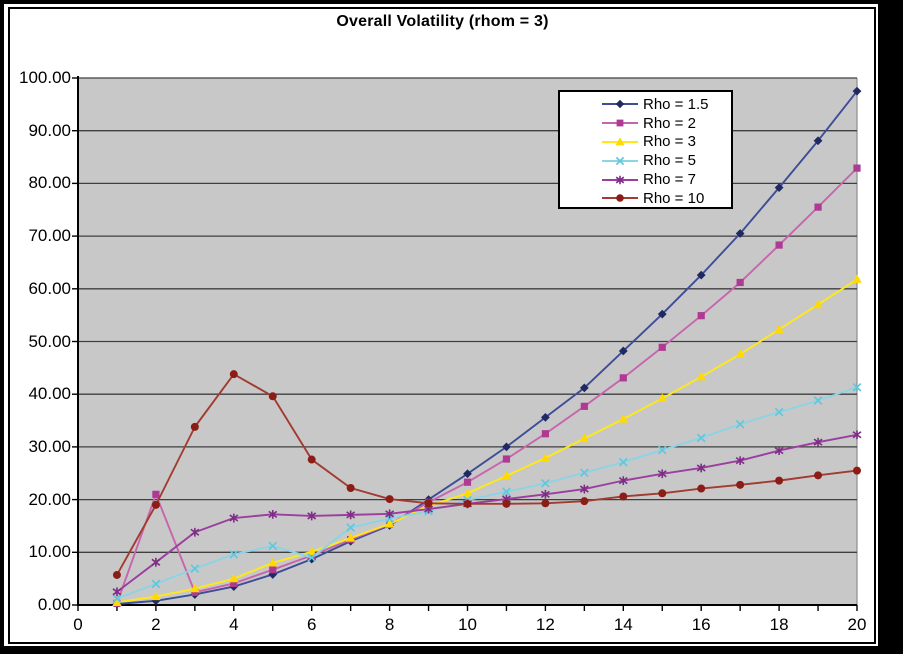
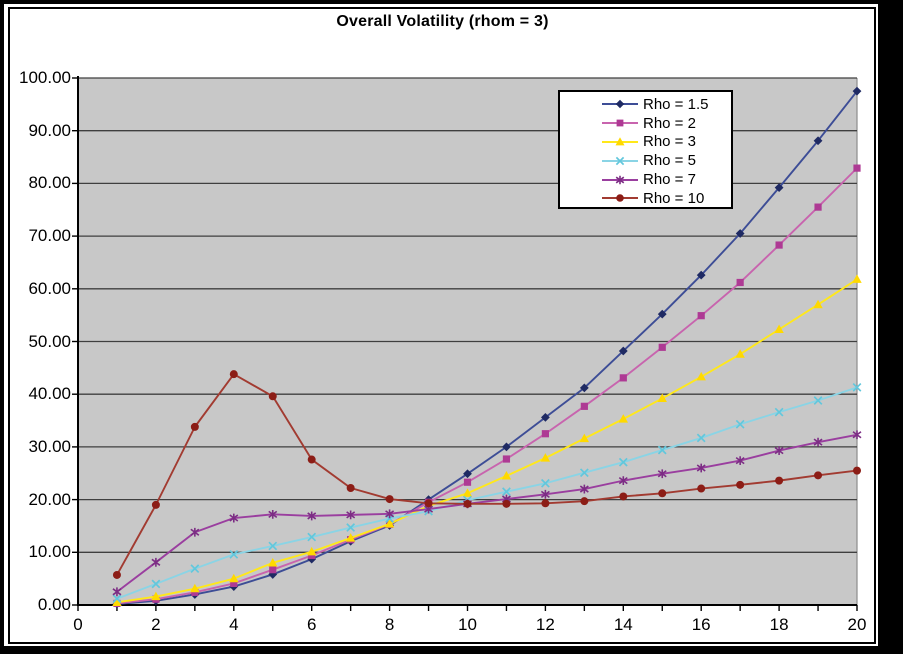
Rho = 2/2: 21 -> 1
Rho = 5/6: 9 -> 13
